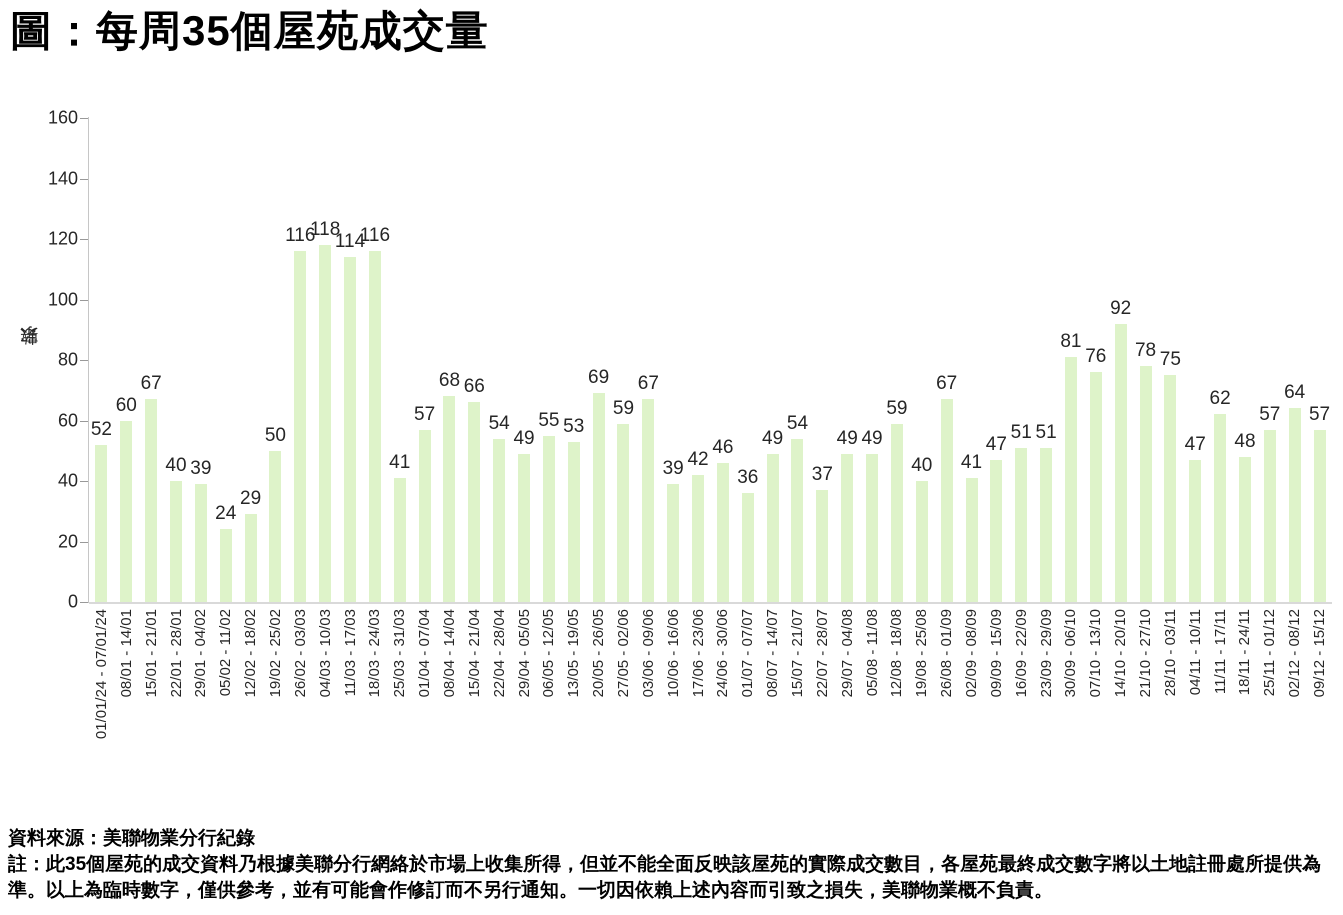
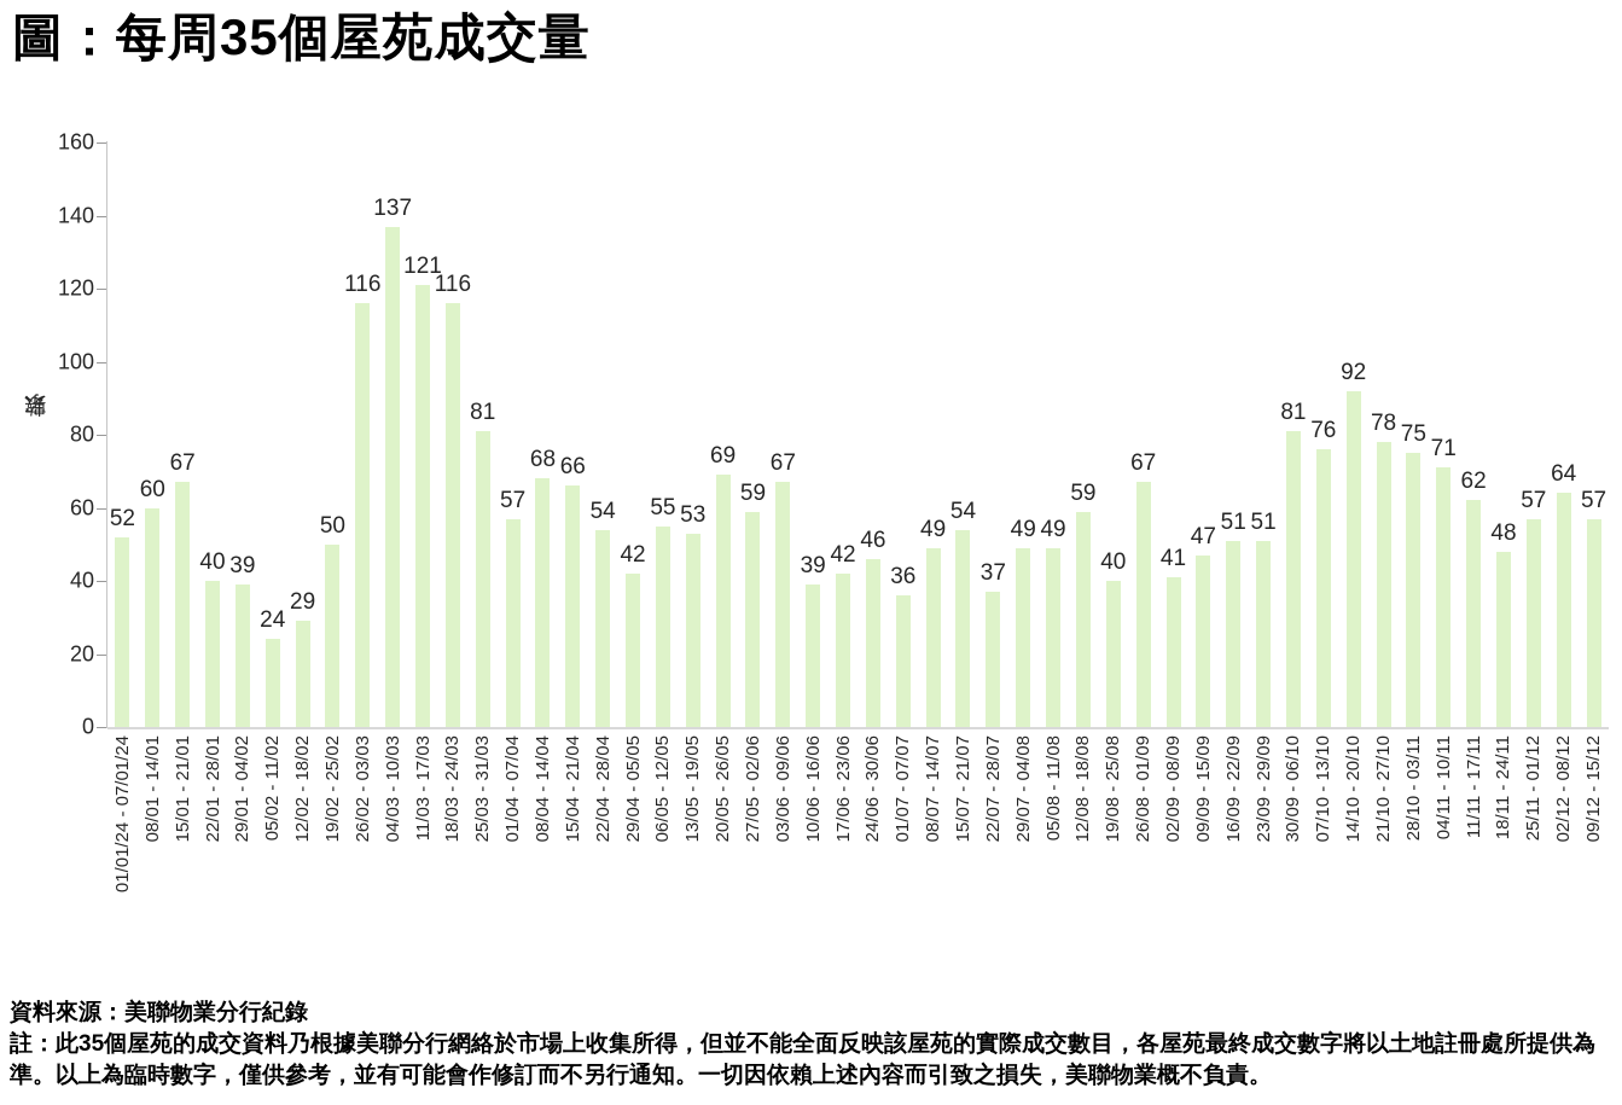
04/03 - 10/03: 118 -> 137
11/03 - 17/03: 114 -> 121
25/03 - 31/03: 41 -> 81
29/04 - 05/05: 49 -> 42
04/11 - 10/11: 47 -> 71
